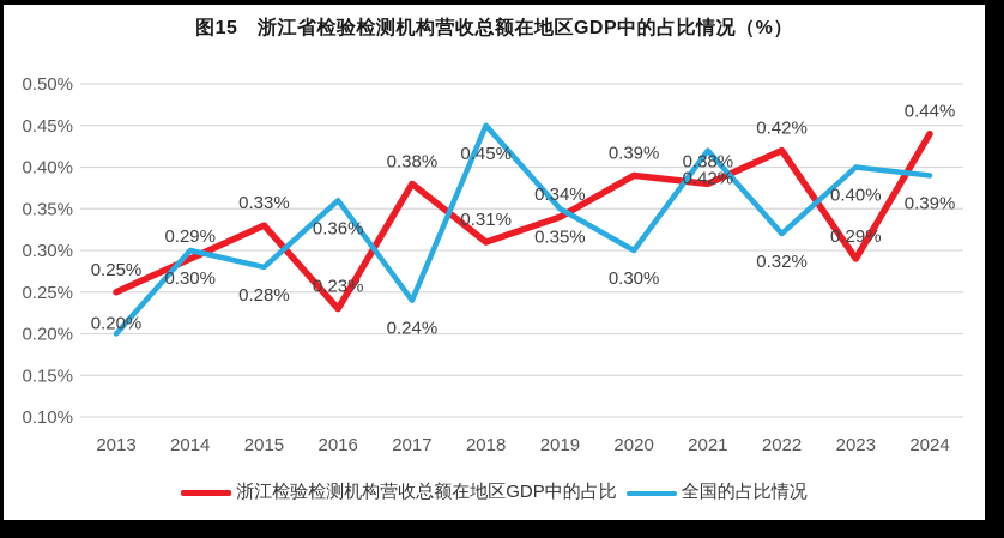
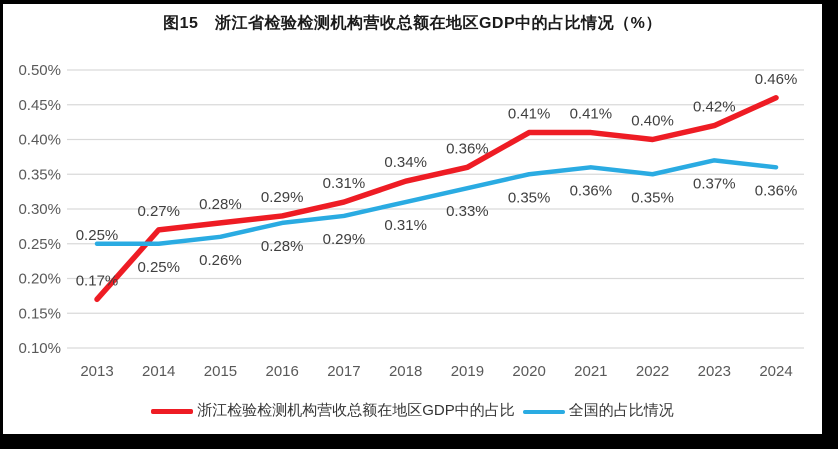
浙江检验检测机构营收总额在地区GDP中的占比/2013: 0.25% -> 0.17%
全国的占比情况/2013: 0.20% -> 0.25%
浙江检验检测机构营收总额在地区GDP中的占比/2014: 0.29% -> 0.27%
全国的占比情况/2014: 0.30% -> 0.25%
浙江检验检测机构营收总额在地区GDP中的占比/2015: 0.33% -> 0.28%
全国的占比情况/2015: 0.28% -> 0.26%
浙江检验检测机构营收总额在地区GDP中的占比/2016: 0.23% -> 0.29%
全国的占比情况/2016: 0.36% -> 0.28%
浙江检验检测机构营收总额在地区GDP中的占比/2017: 0.38% -> 0.31%
全国的占比情况/2017: 0.24% -> 0.29%
浙江检验检测机构营收总额在地区GDP中的占比/2018: 0.31% -> 0.34%
全国的占比情况/2018: 0.45% -> 0.31%
浙江检验检测机构营收总额在地区GDP中的占比/2019: 0.34% -> 0.36%
全国的占比情况/2019: 0.35% -> 0.33%
浙江检验检测机构营收总额在地区GDP中的占比/2020: 0.39% -> 0.41%
全国的占比情况/2020: 0.30% -> 0.35%
浙江检验检测机构营收总额在地区GDP中的占比/2021: 0.38% -> 0.41%
全国的占比情况/2021: 0.42% -> 0.36%
浙江检验检测机构营收总额在地区GDP中的占比/2022: 0.42% -> 0.40%
全国的占比情况/2022: 0.32% -> 0.35%
浙江检验检测机构营收总额在地区GDP中的占比/2023: 0.29% -> 0.42%
全国的占比情况/2023: 0.40% -> 0.37%
浙江检验检测机构营收总额在地区GDP中的占比/2024: 0.44% -> 0.46%
全国的占比情况/2024: 0.39% -> 0.36%
